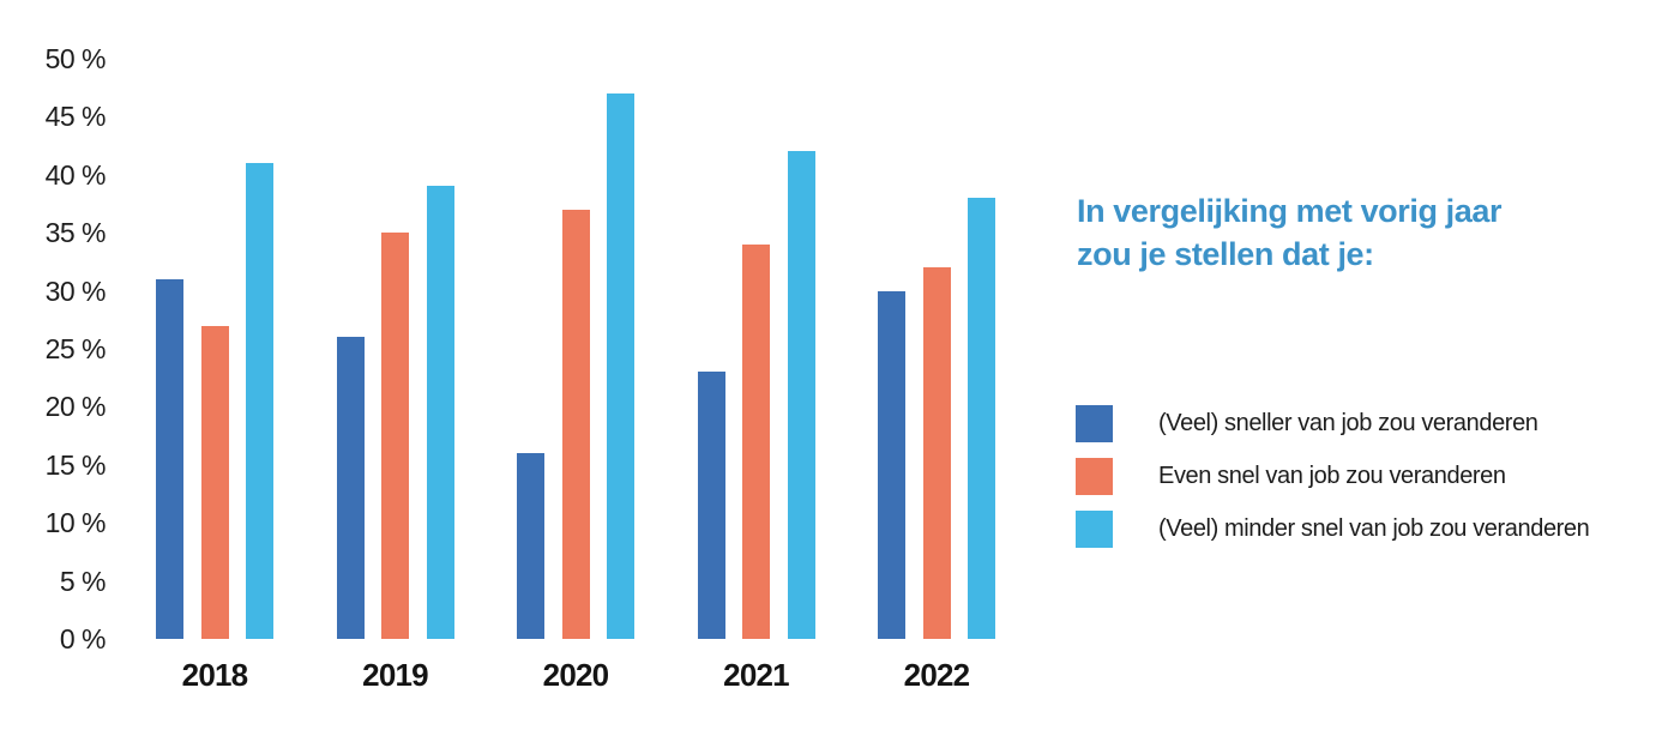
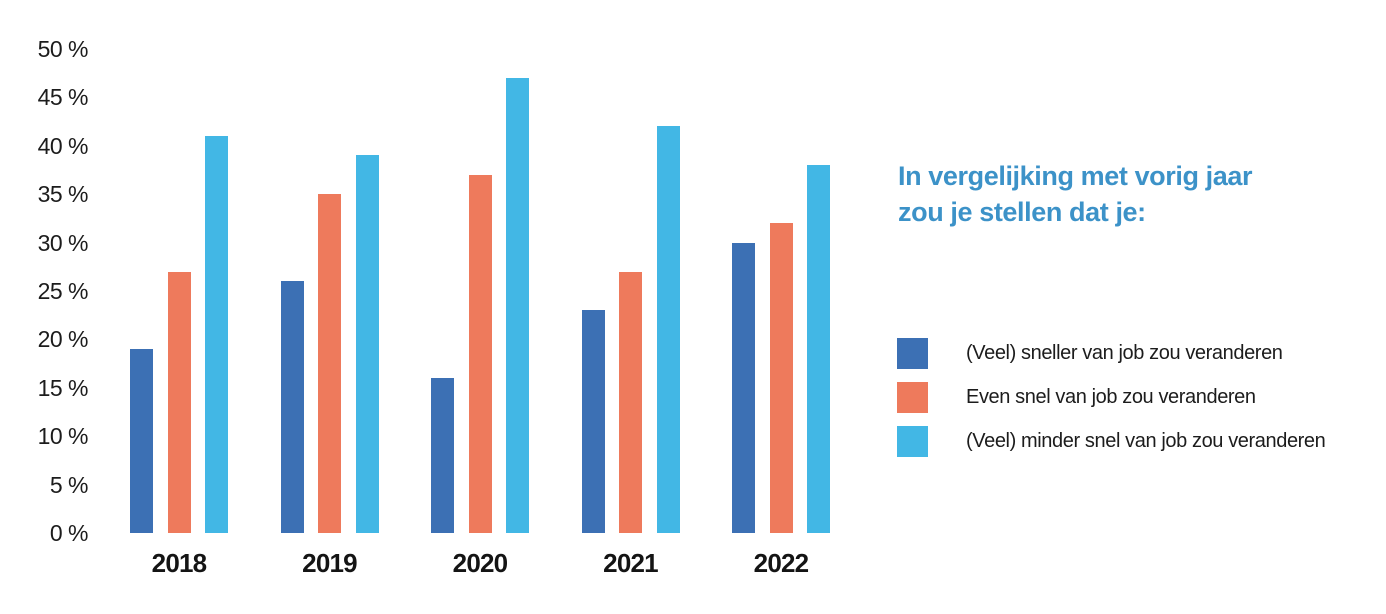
(Veel) sneller van job zou veranderen/2018: 31% -> 19%
Even snel van job zou veranderen/2021: 34% -> 27%
